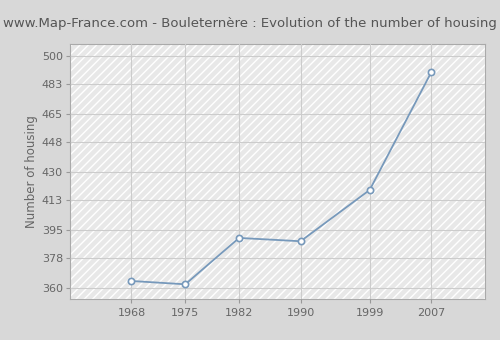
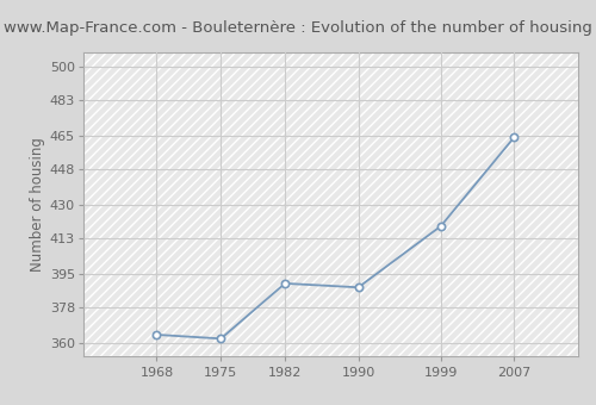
2007: 490 -> 464
